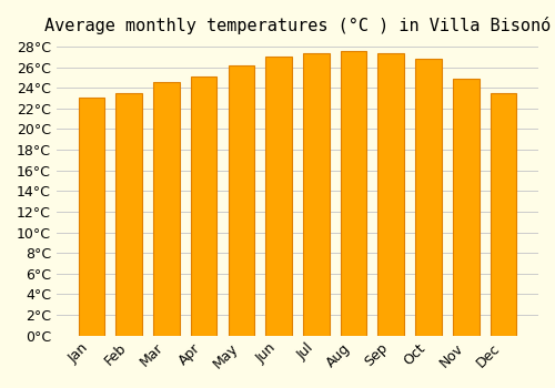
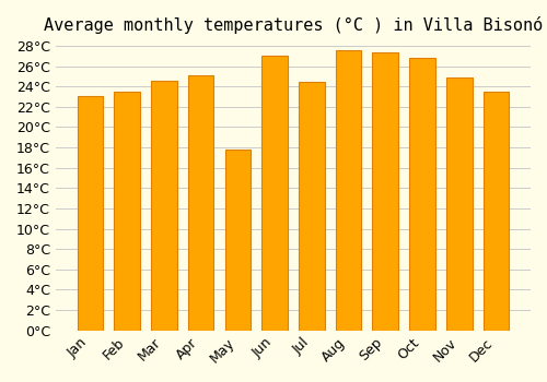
May: 26.2°C -> 17.8°C
Jul: 27.3°C -> 24.4°C
